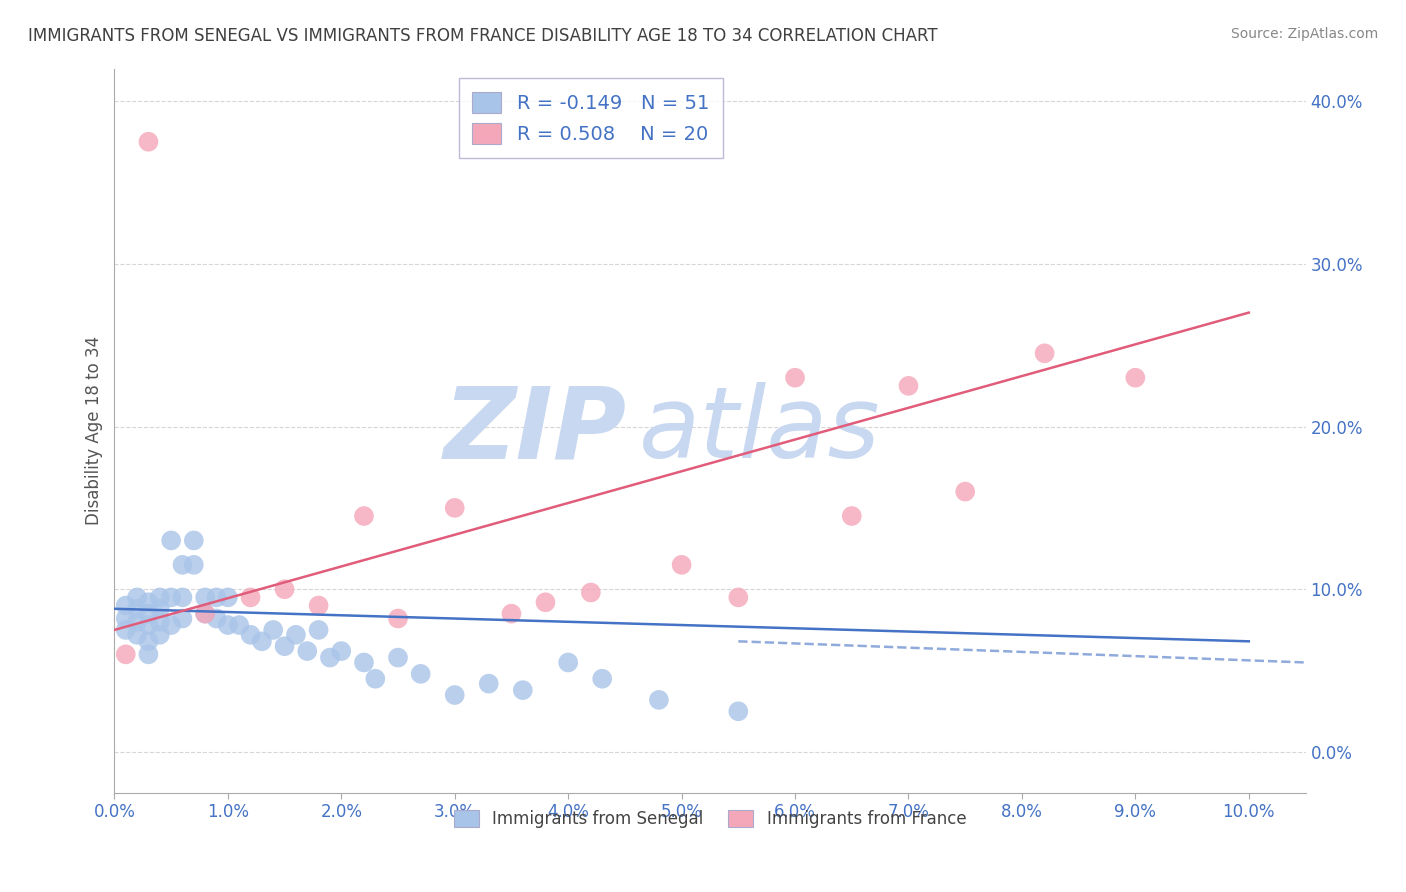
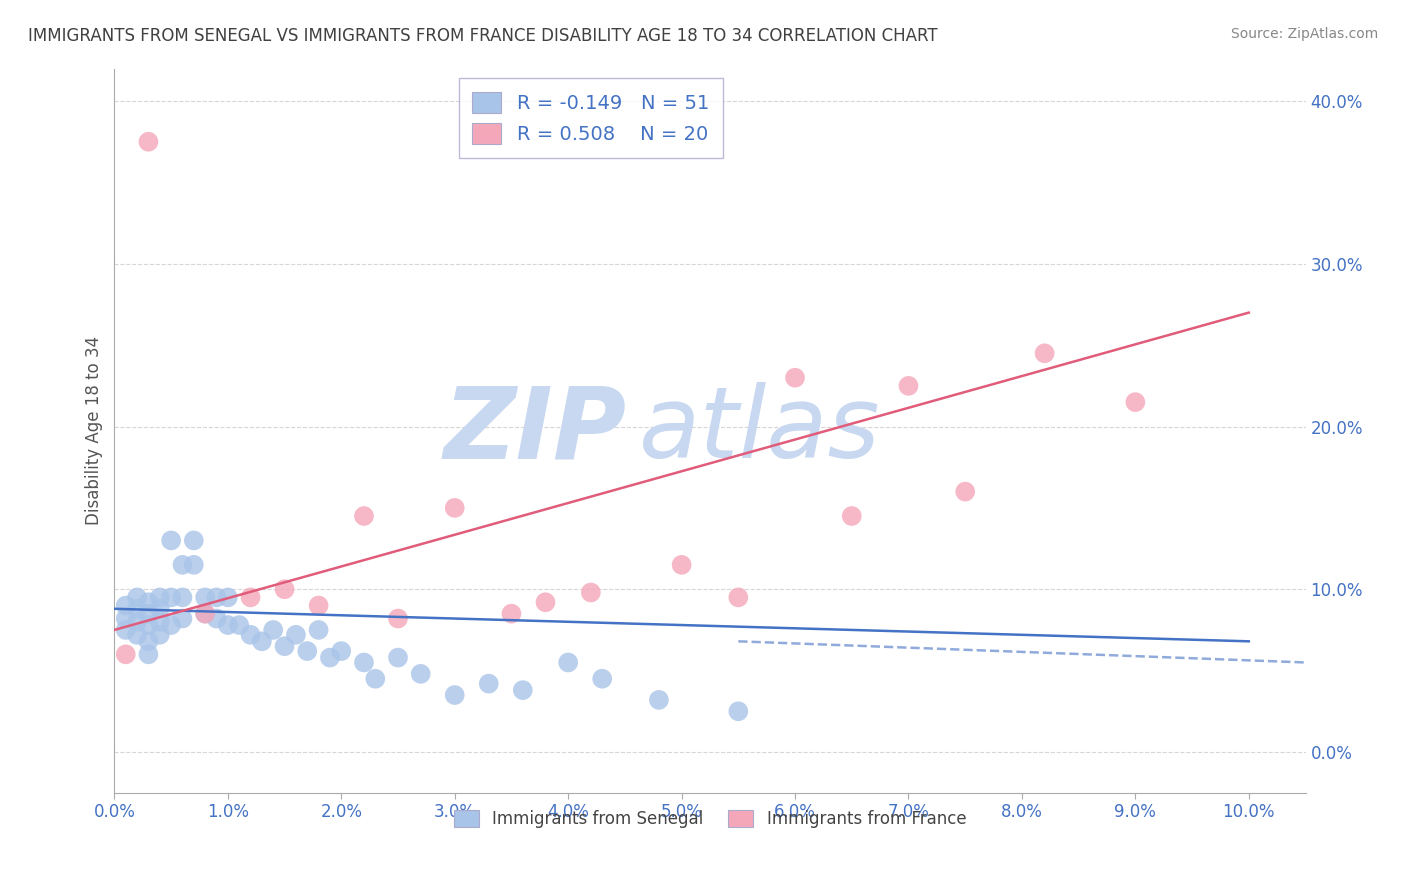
Immigrants from France/9.0%: 23.0% -> 21.5%
